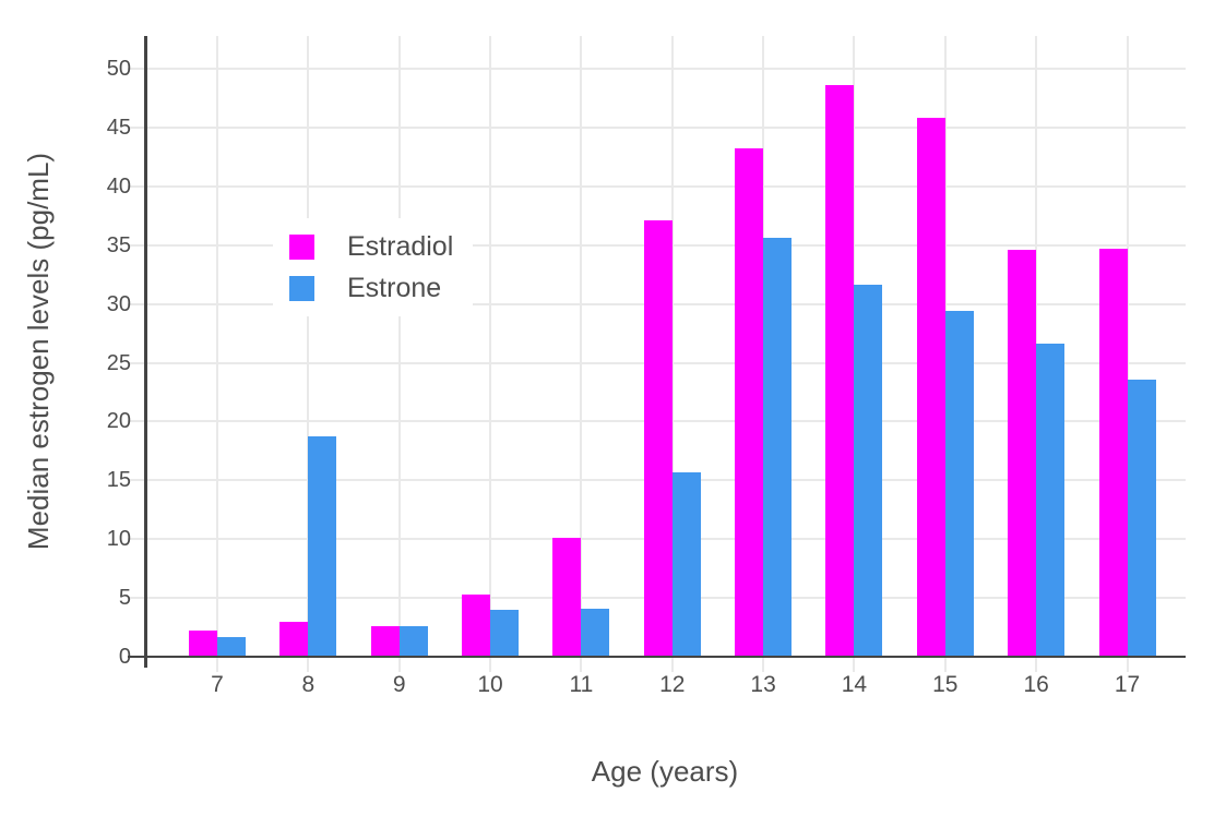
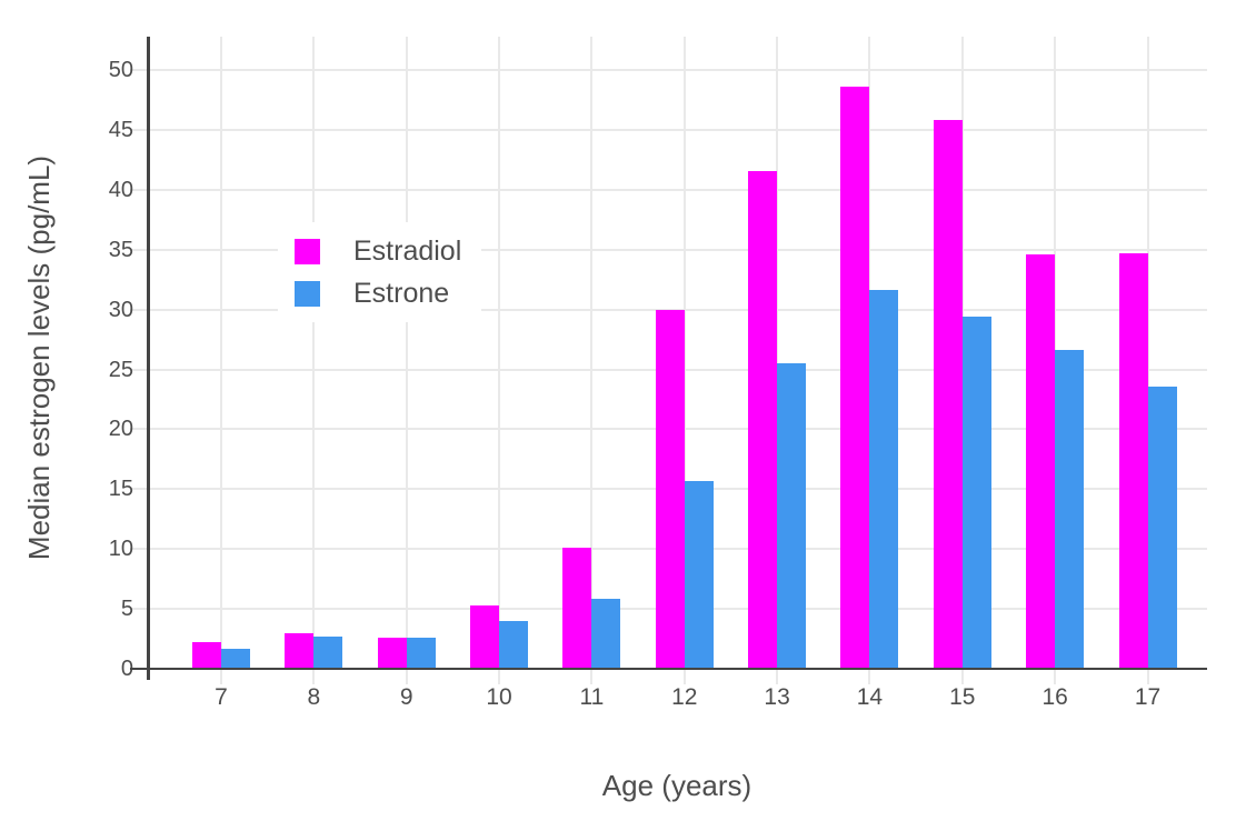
Estrone/8: 18.7 -> 2.7
Estrone/11: 4.1 -> 5.8
Estradiol/12: 37.1 -> 30.0
Estradiol/13: 43.2 -> 41.6
Estrone/13: 35.6 -> 25.5
